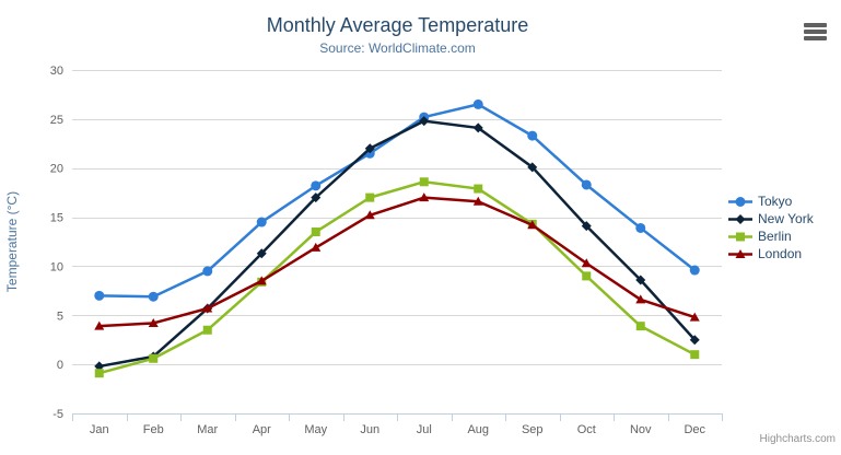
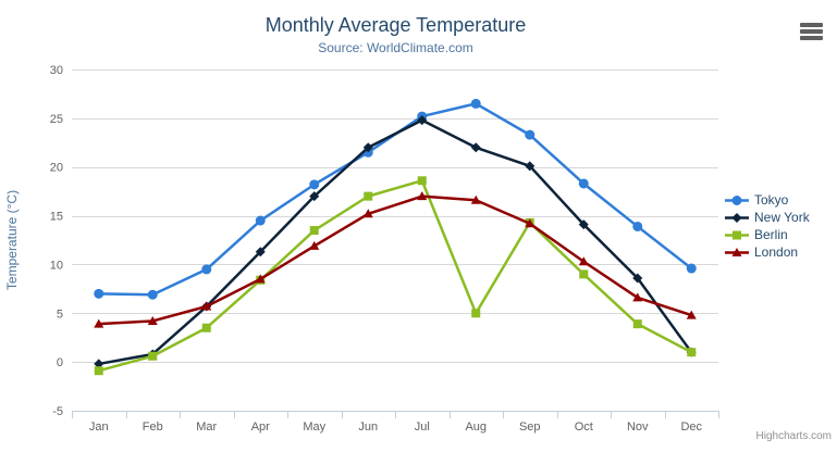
New York/Aug: 24 -> 22
Berlin/Aug: 18 -> 5
New York/Dec: 2 -> 1
